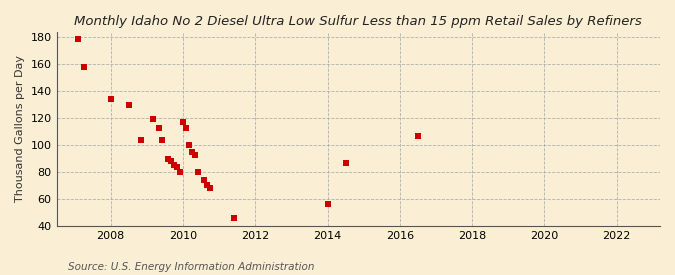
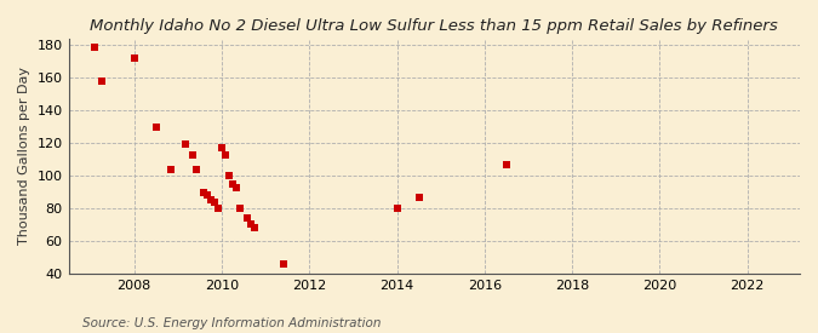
2008: 134 -> 172
2014: 56 -> 80
